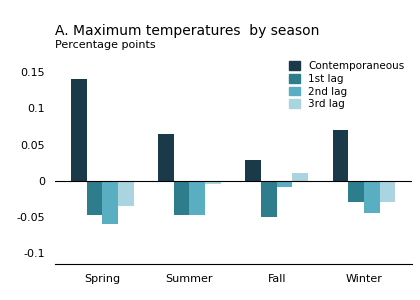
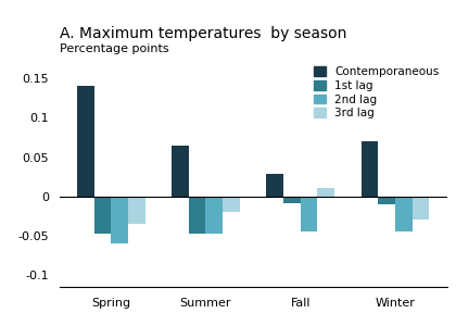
3rd lag/Summer: -0.004 -> -0.020
1st lag/Fall: -0.050 -> -0.008
2nd lag/Fall: -0.008 -> -0.045
1st lag/Winter: -0.030 -> -0.010
